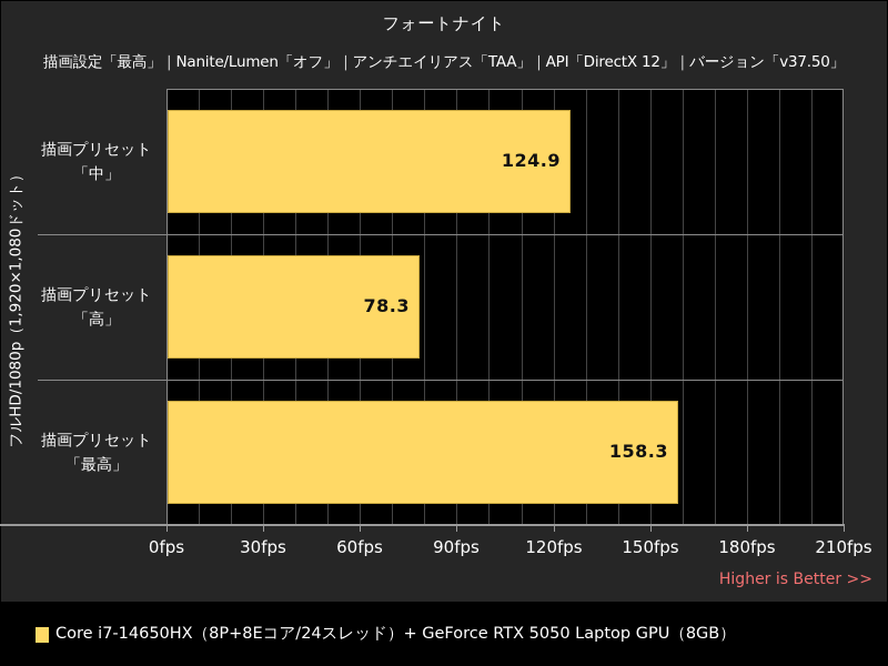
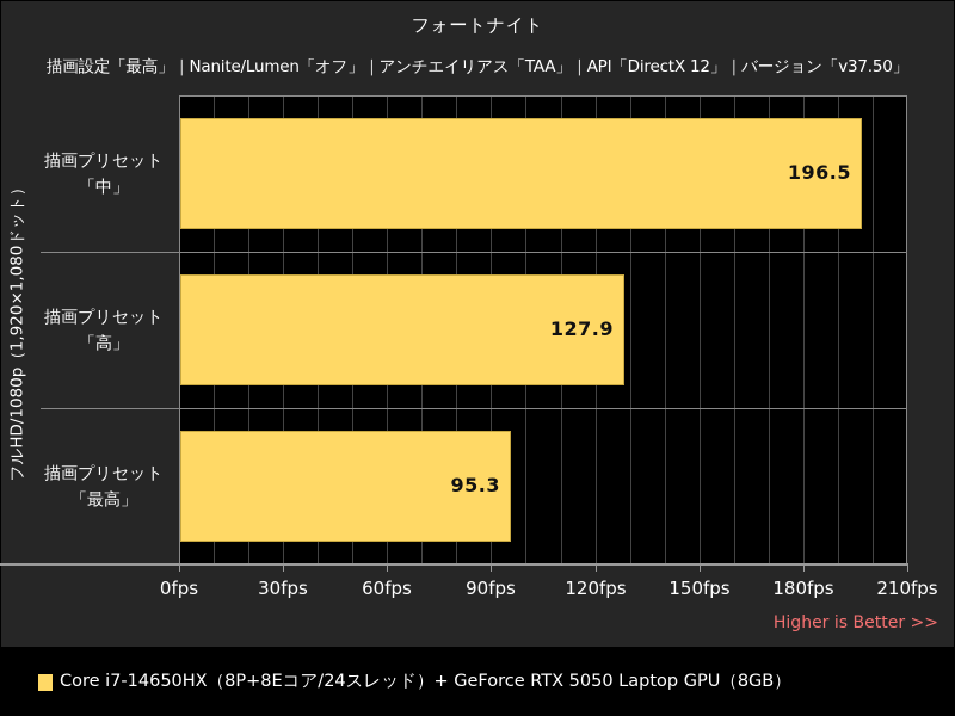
描画プリセット「中」: 124.9 -> 196.5
描画プリセット「高」: 78.3 -> 127.9
描画プリセット「最高」: 158.3 -> 95.3
